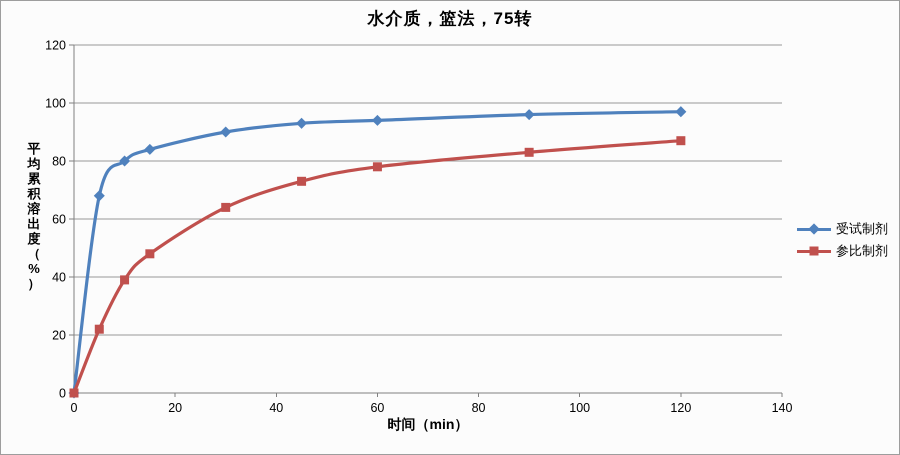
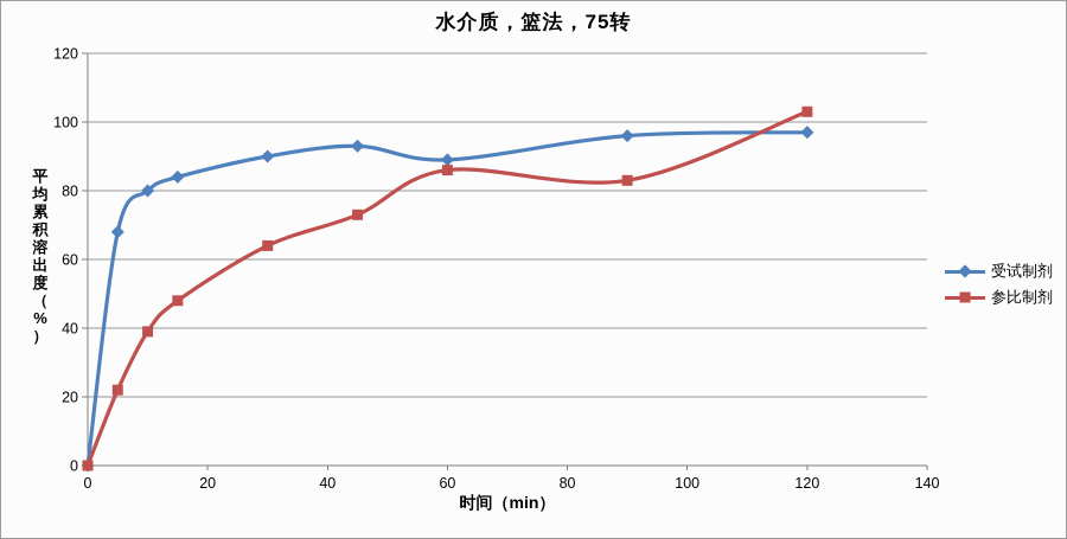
受试制剂/60: 94 -> 89
参比制剂/60: 78 -> 86
参比制剂/120: 87 -> 103
